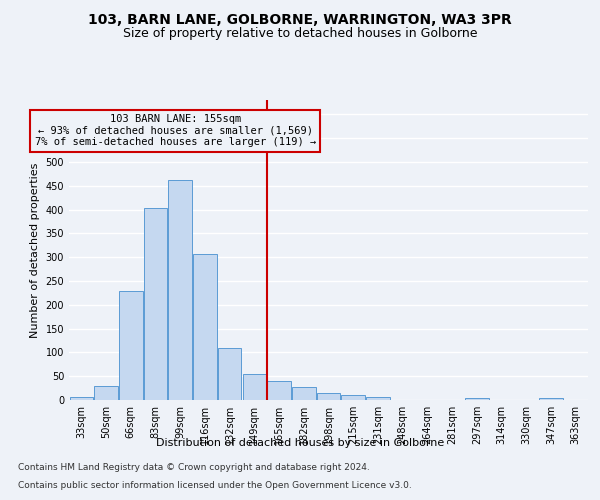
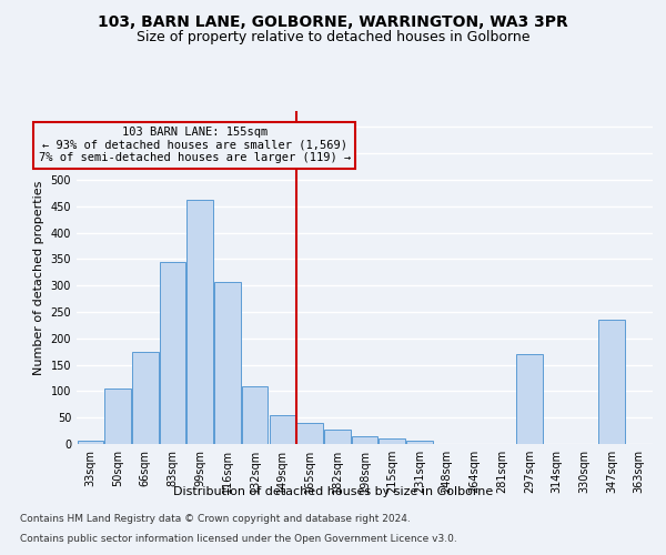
50sqm: 30 -> 105
66sqm: 228 -> 175
83sqm: 403 -> 345
297sqm: 5 -> 170
347sqm: 5 -> 235
